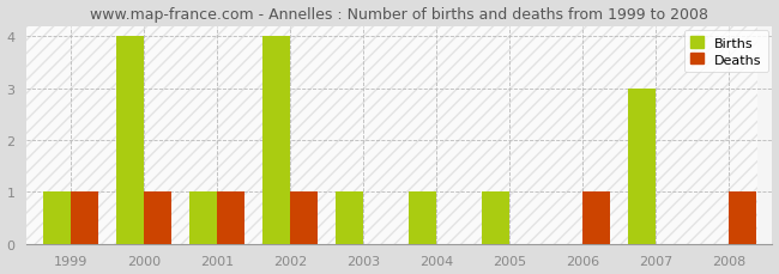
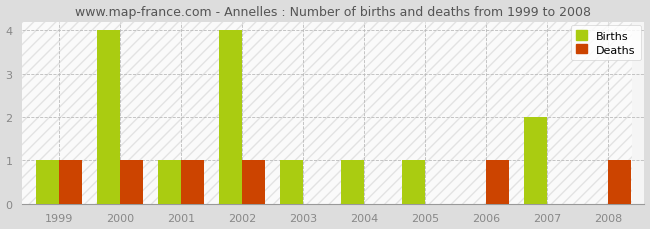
Births/2007: 3 -> 2
